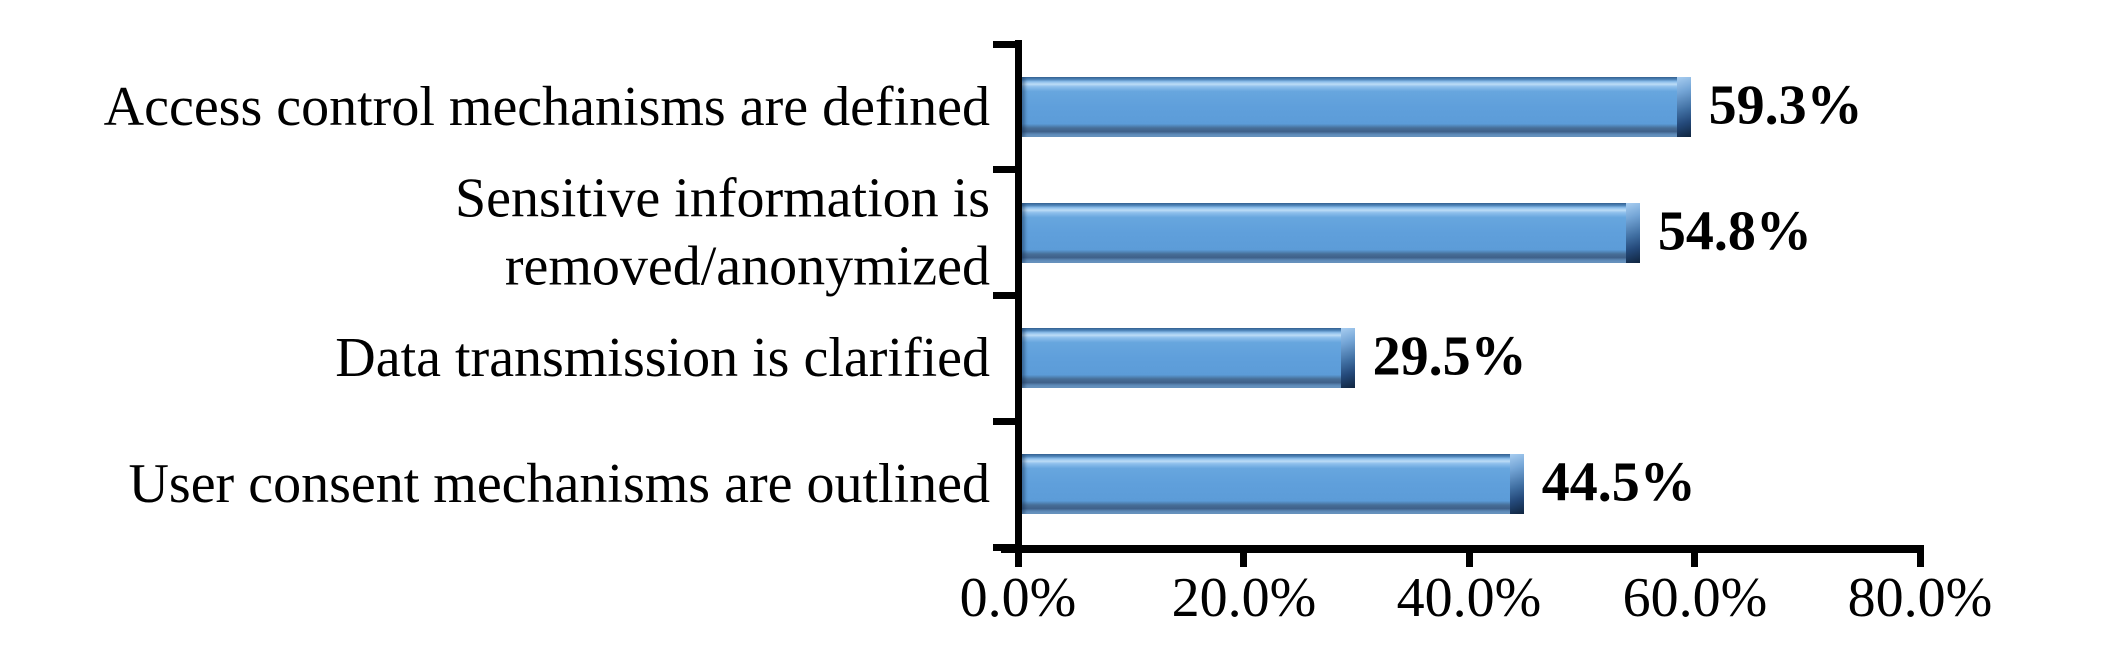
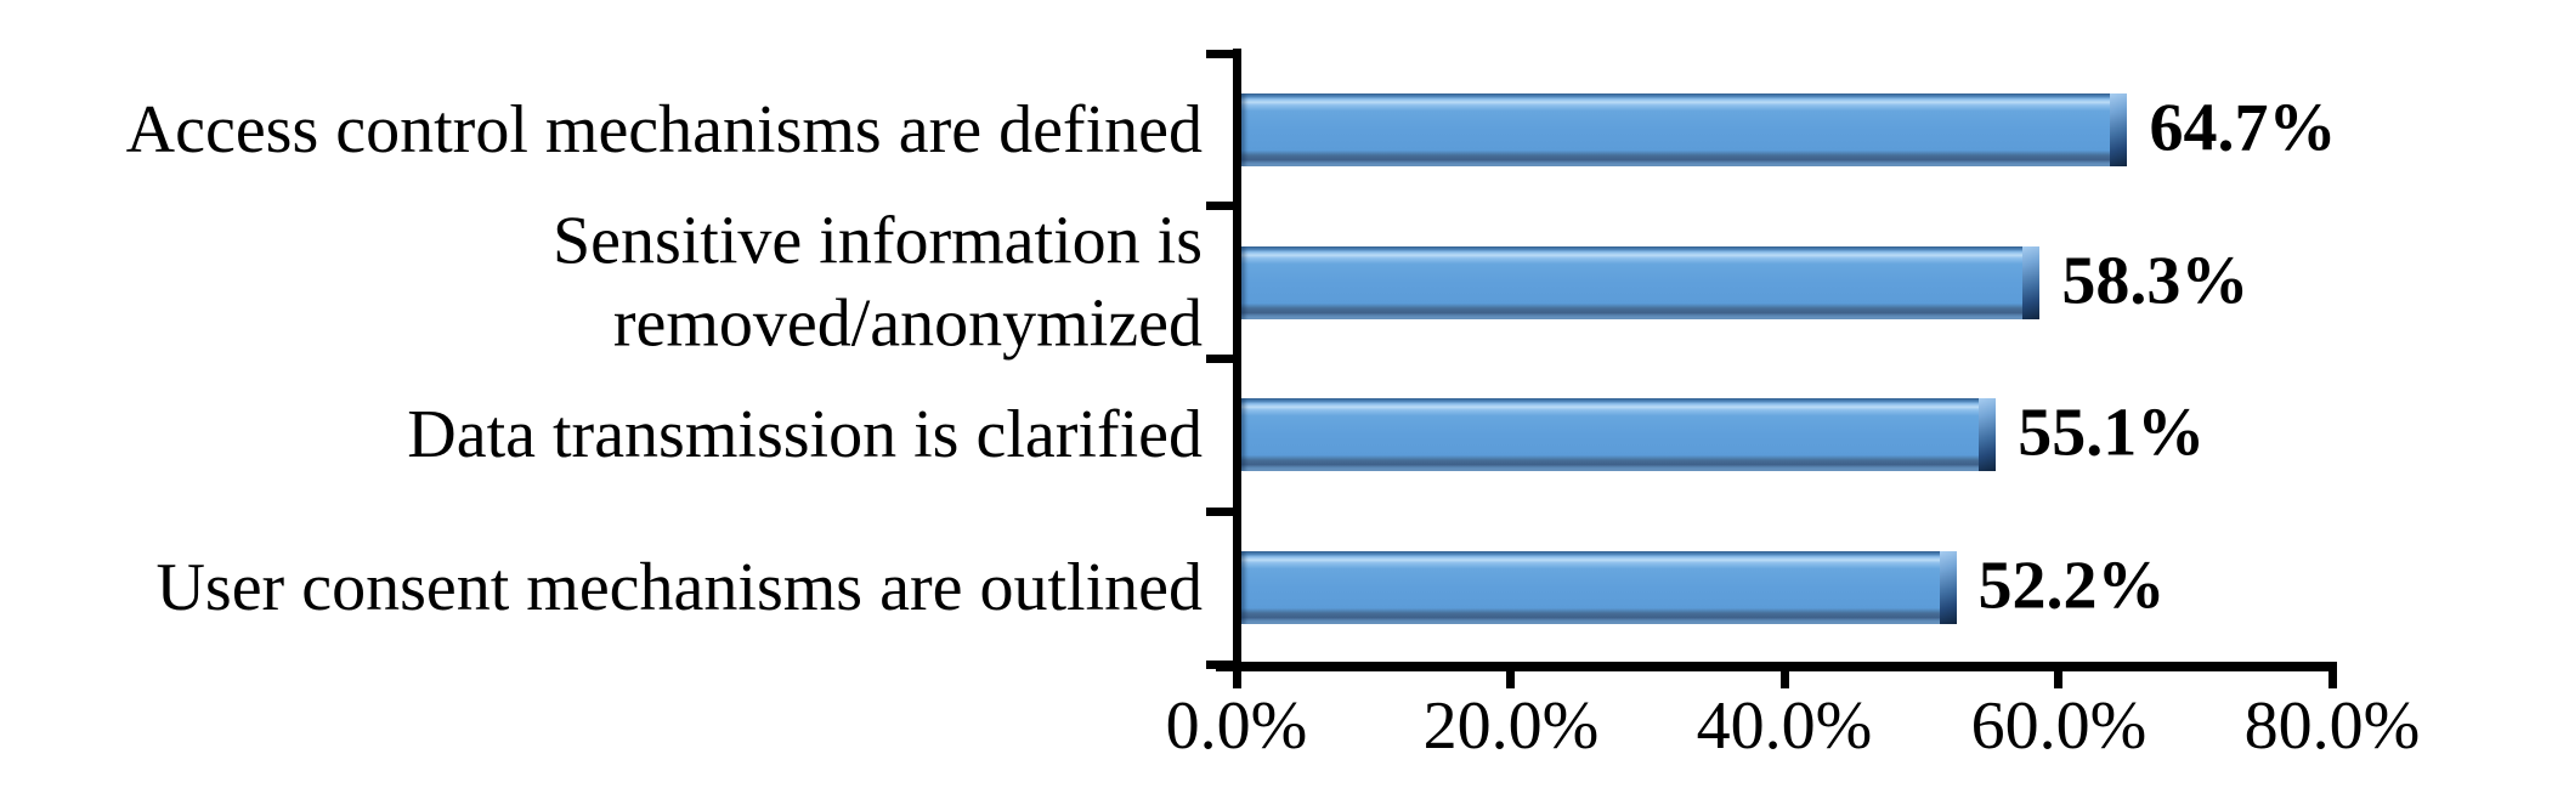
Access control mechanisms are defined: 59.3% -> 64.7%
Sensitive information is removed/anonymized: 54.8% -> 58.3%
Data transmission is clarified: 29.5% -> 55.1%
User consent mechanisms are outlined: 44.5% -> 52.2%
